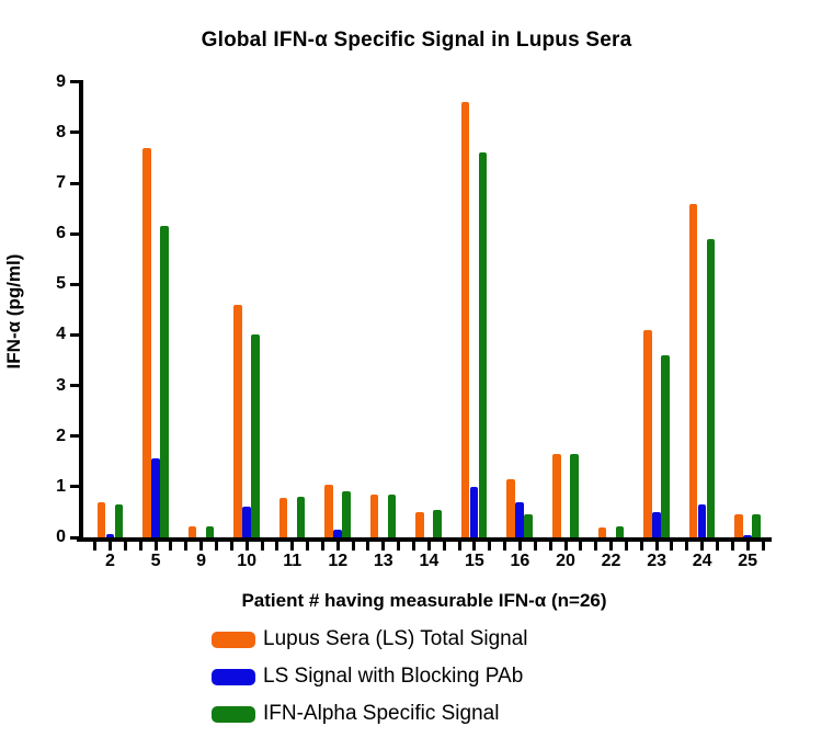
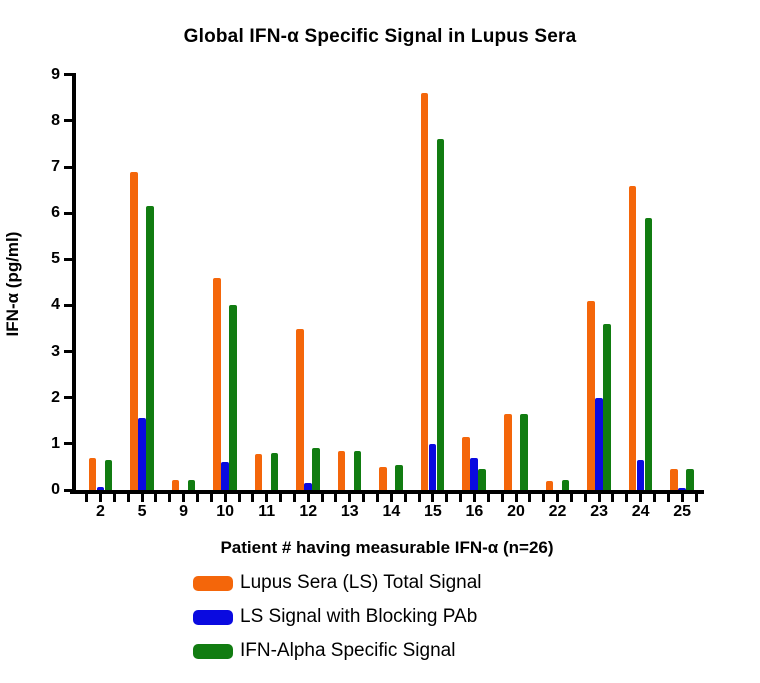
Lupus Sera (LS) Total Signal/5: 7.7 -> 6.9
Lupus Sera (LS) Total Signal/12: 1.1 -> 3.5
LS Signal with Blocking PAb/23: 0.5 -> 2.0
